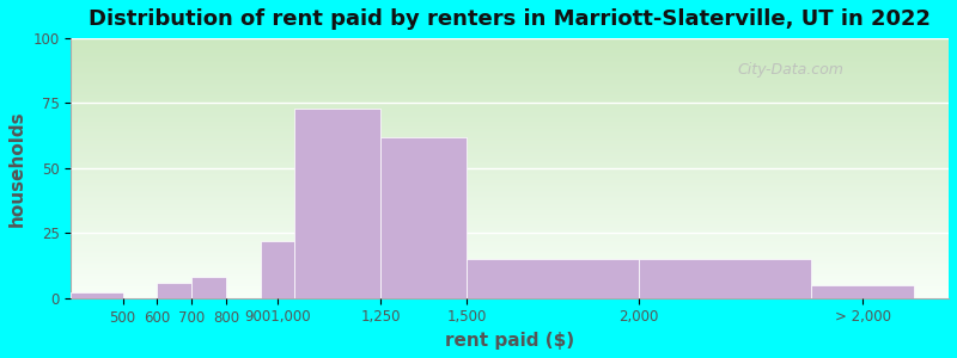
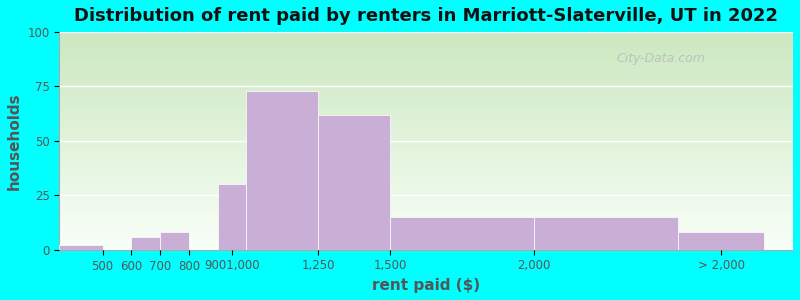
9001,000: 22 -> 30
> 2,000: 5 -> 8
